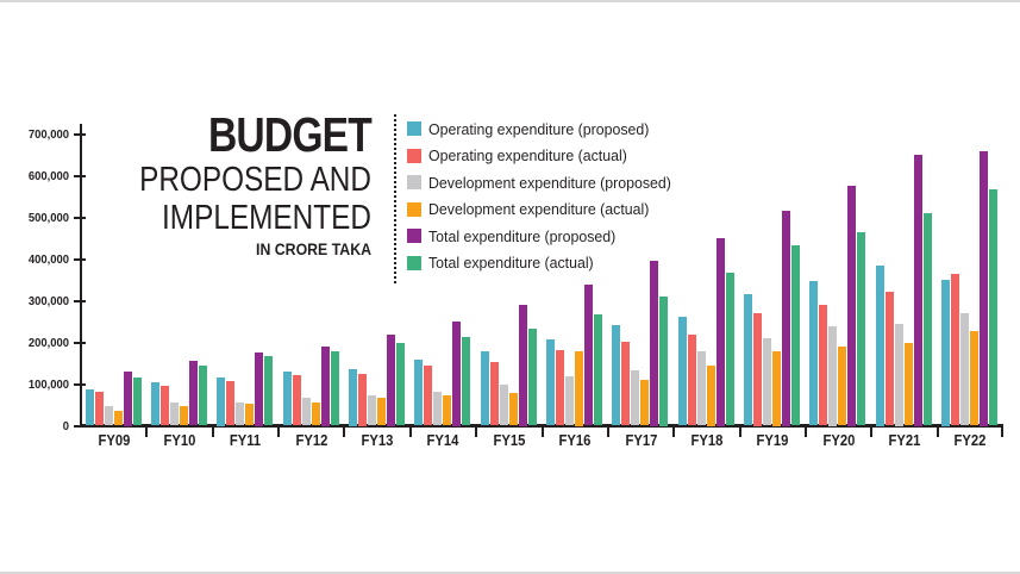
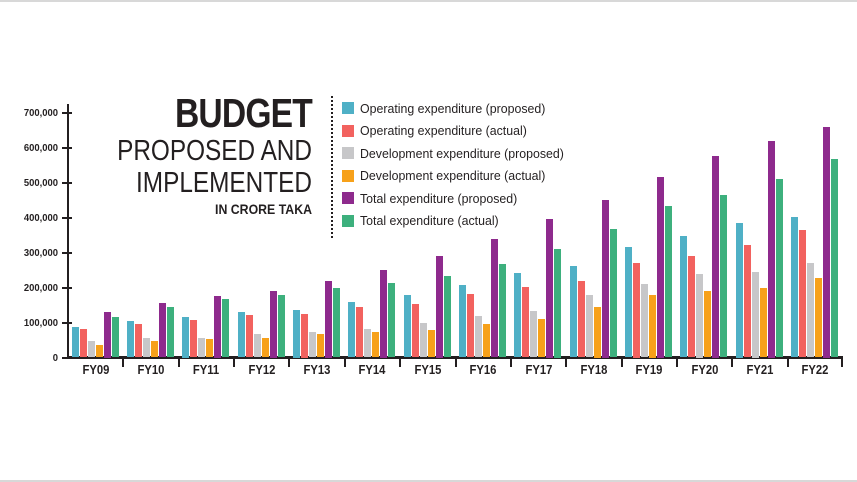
Development expenditure (actual)/FY16: 180000 -> 100000
Total expenditure (proposed)/FY21: 650000 -> 620000
Operating expenditure (proposed)/FY22: 350000 -> 400000
